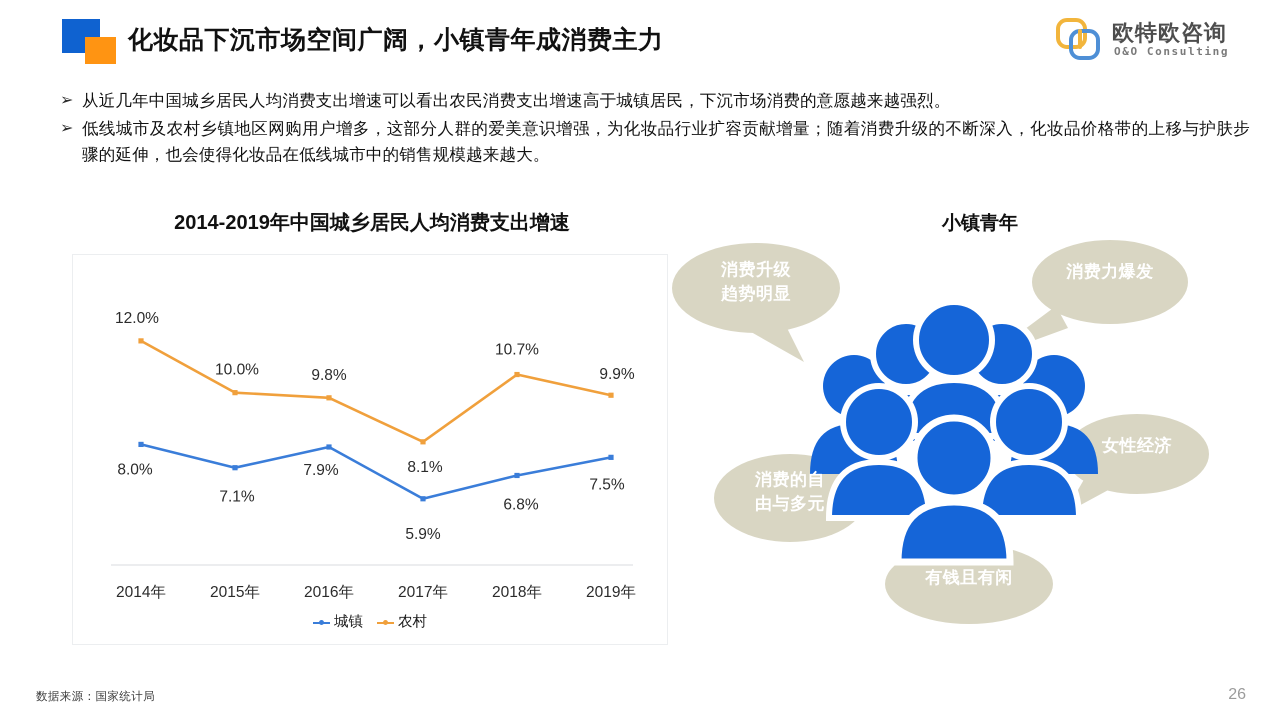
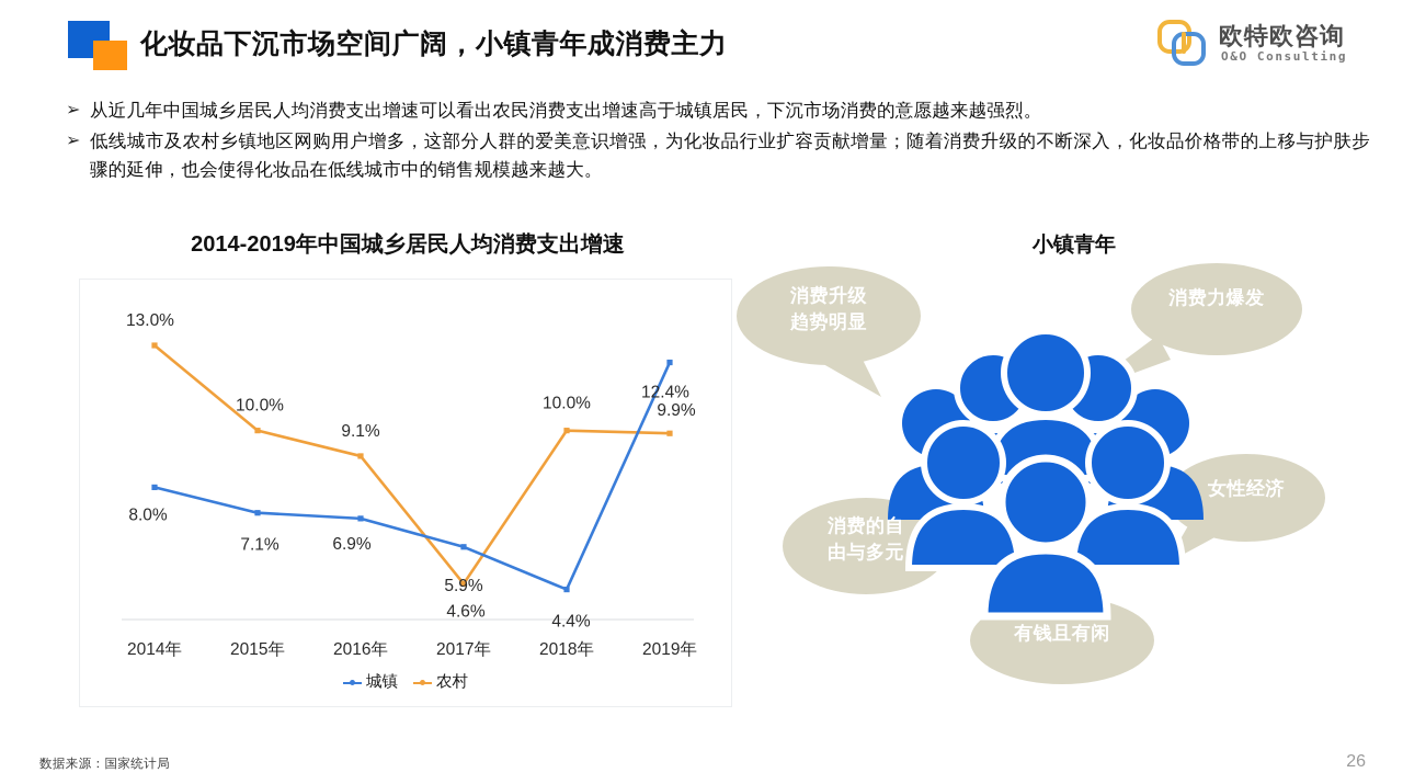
农村/2014年: 12.0% -> 13.0%
城镇/2016年: 7.9% -> 6.9%
农村/2016年: 9.8% -> 9.1%
农村/2017年: 8.1% -> 4.6%
城镇/2018年: 6.8% -> 4.4%
农村/2018年: 10.7% -> 10.0%
城镇/2019年: 7.5% -> 12.4%
